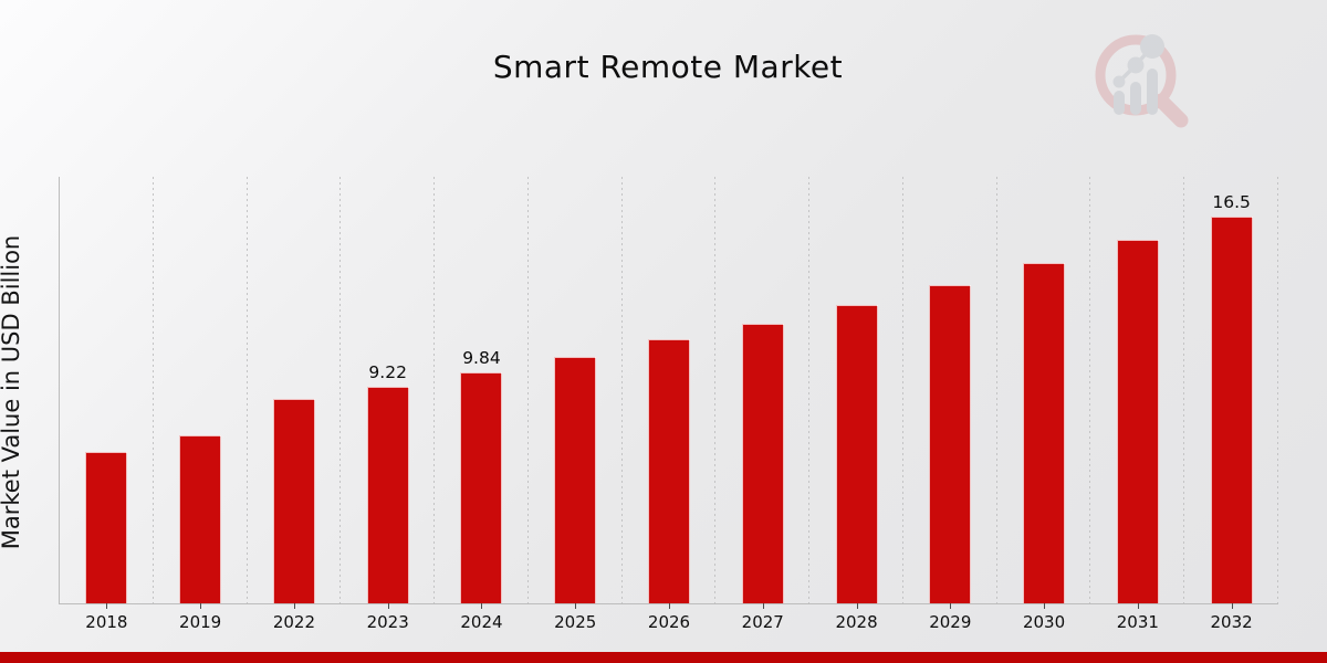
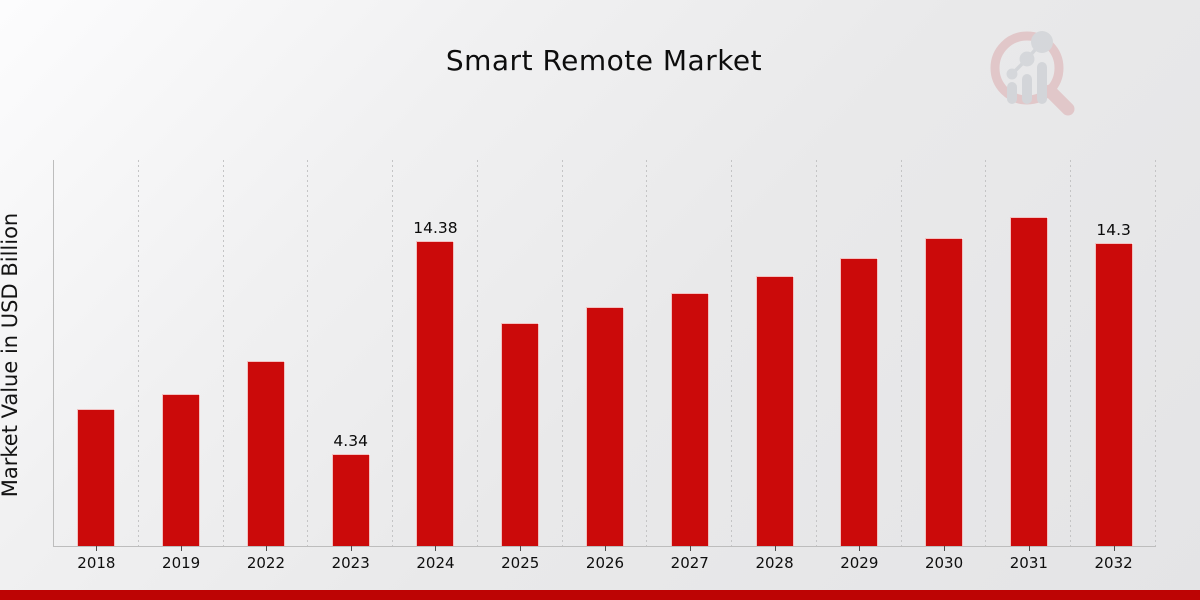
2023: 9.22 -> 4.34
2024: 9.84 -> 14.38
2032: 16.5 -> 14.3
